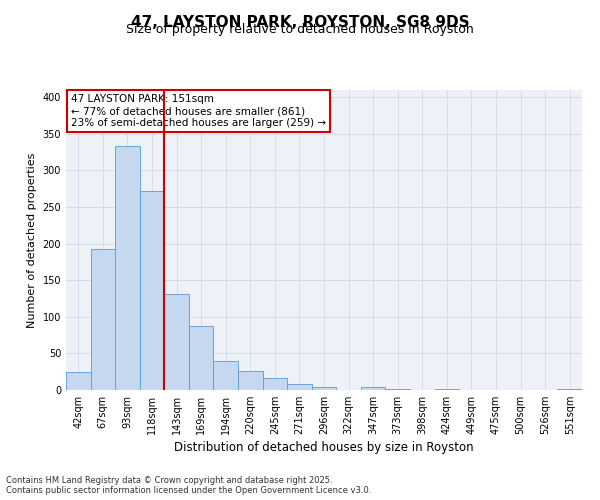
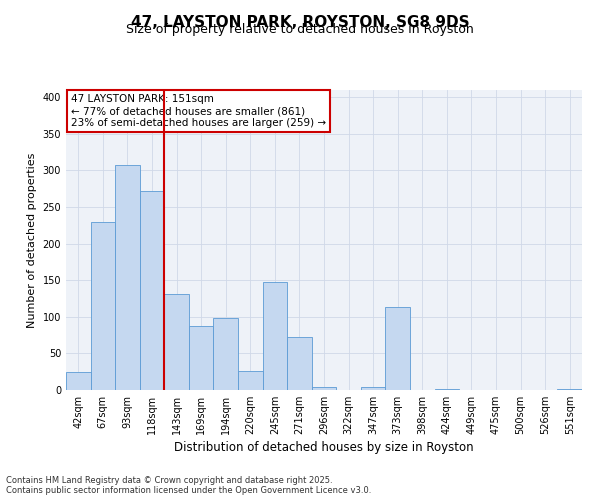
67sqm: 193 -> 230
93sqm: 333 -> 308
194sqm: 40 -> 98
245sqm: 16 -> 148
271sqm: 8 -> 72
373sqm: 2 -> 114
